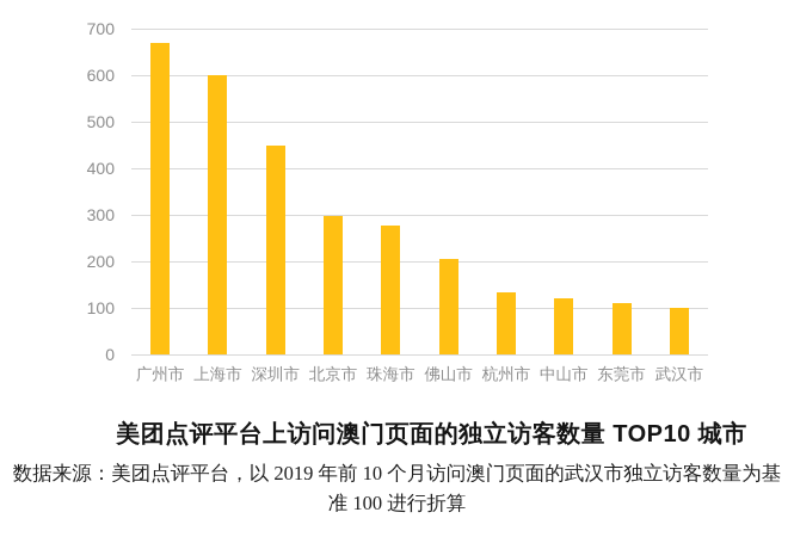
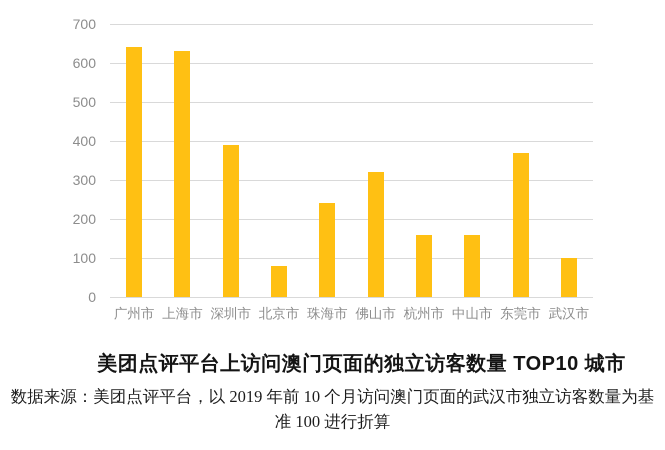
广州市: 670 -> 640
上海市: 600 -> 630
深圳市: 450 -> 390
北京市: 300 -> 80
珠海市: 280 -> 240
佛山市: 200 -> 320
杭州市: 130 -> 160
中山市: 120 -> 160
东莞市: 110 -> 370
